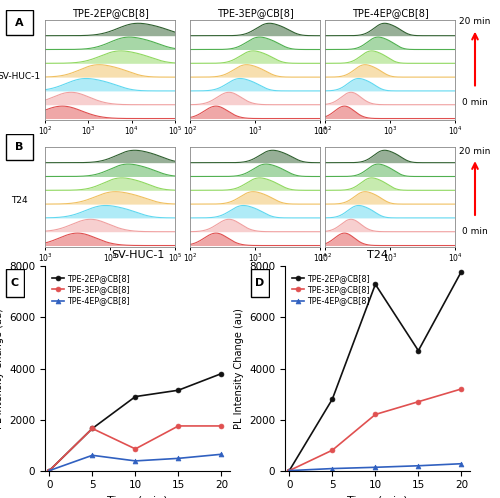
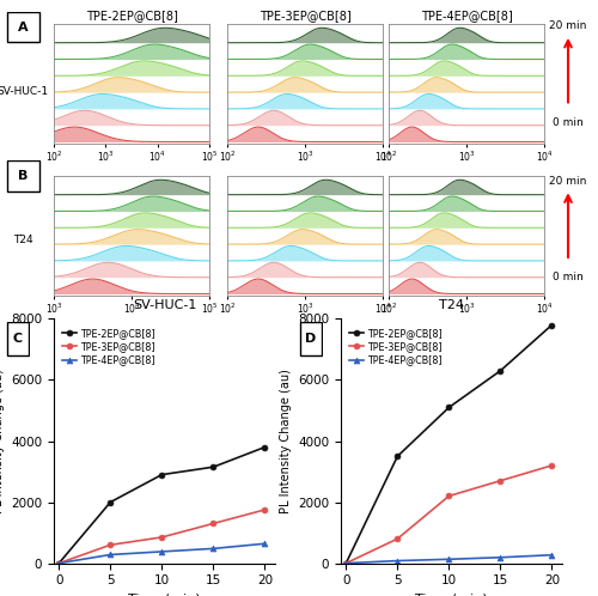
SV-HUC-1/TPE-2EP@CB[8]/5: 1650 -> 2000
SV-HUC-1/TPE-3EP@CB[8]/5: 1650 -> 600
SV-HUC-1/TPE-4EP@CB[8]/5: 600 -> 280
SV-HUC-1/TPE-3EP@CB[8]/15: 1750 -> 1300
T24/TPE-2EP@CB[8]/5: 2800 -> 3500
T24/TPE-2EP@CB[8]/10: 7300 -> 5100
T24/TPE-2EP@CB[8]/15: 4700 -> 6300
